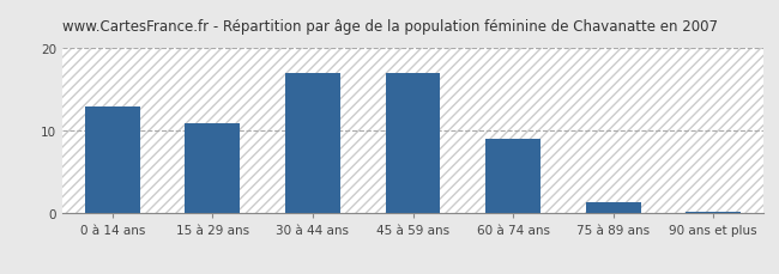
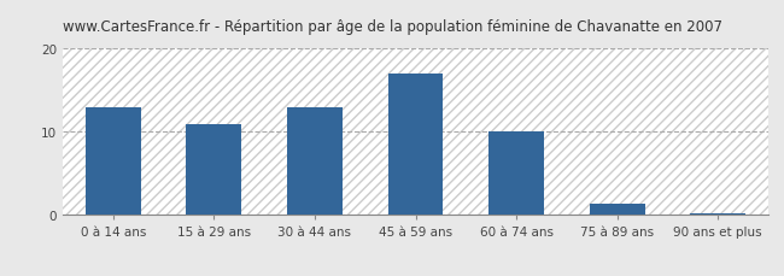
30 à 44 ans: 17.0 -> 13.0
60 à 74 ans: 9.0 -> 10.0
